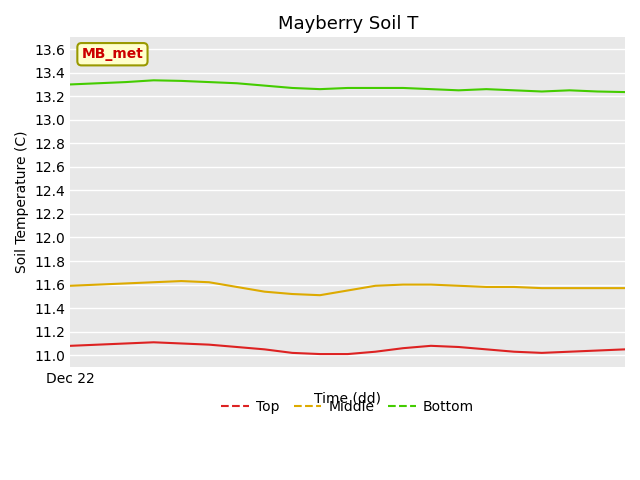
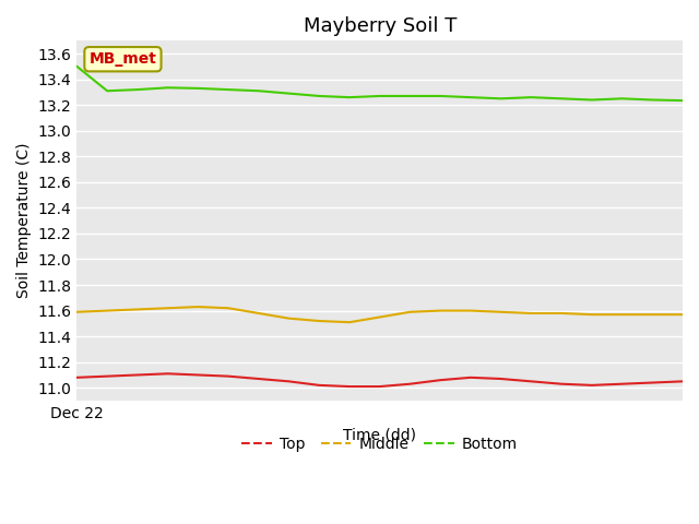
Bottom/Dec 22: 13.30 -> 13.50
